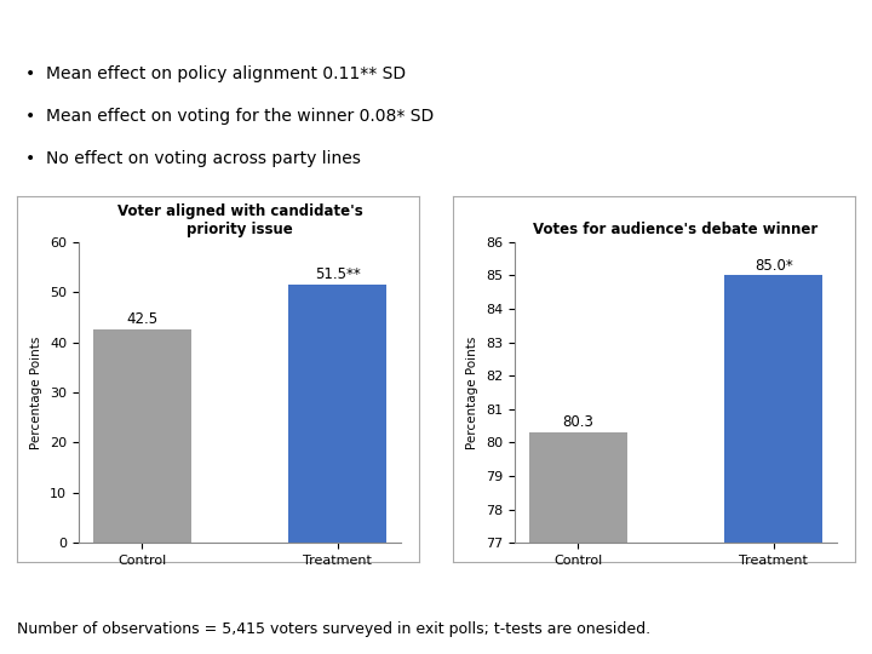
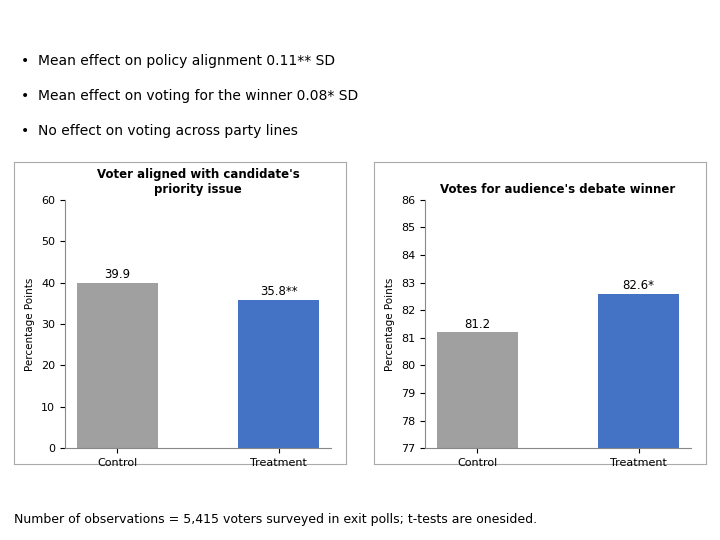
Voter aligned with candidate's priority issue/Control: 42.5 -> 39.9
Voter aligned with candidate's priority issue/Treatment: 51.5** -> 35.8**
Votes for audience's debate winner/Control: 80.3 -> 81.2
Votes for audience's debate winner/Treatment: 85.0* -> 82.6*
